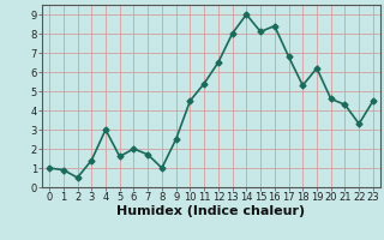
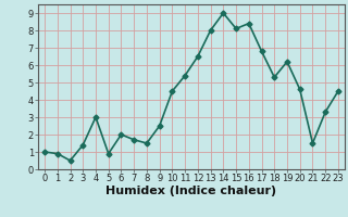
5: 1.6 -> 0.9
8: 1.0 -> 1.5
21: 4.3 -> 1.5
